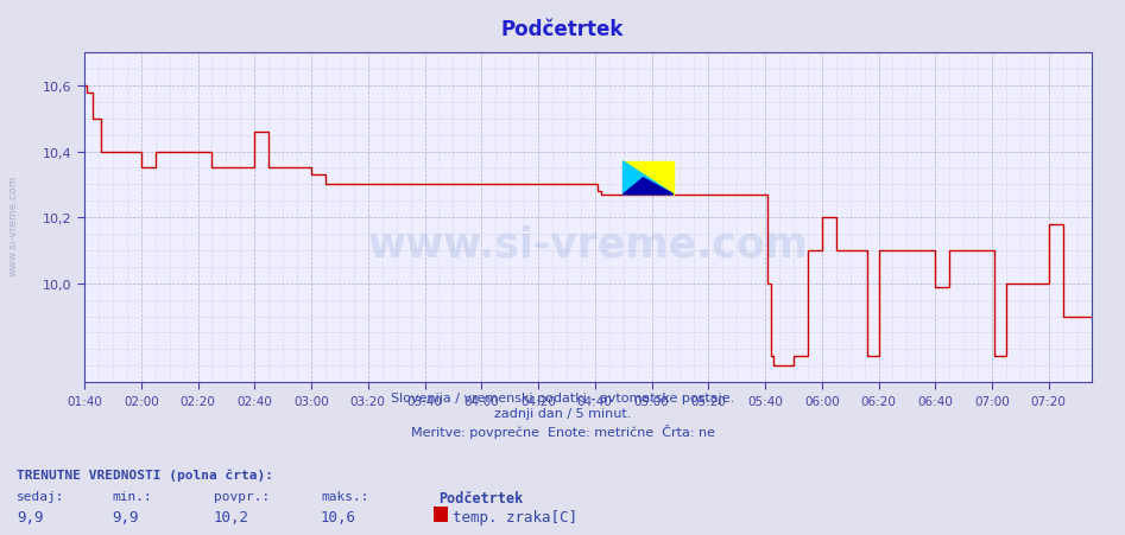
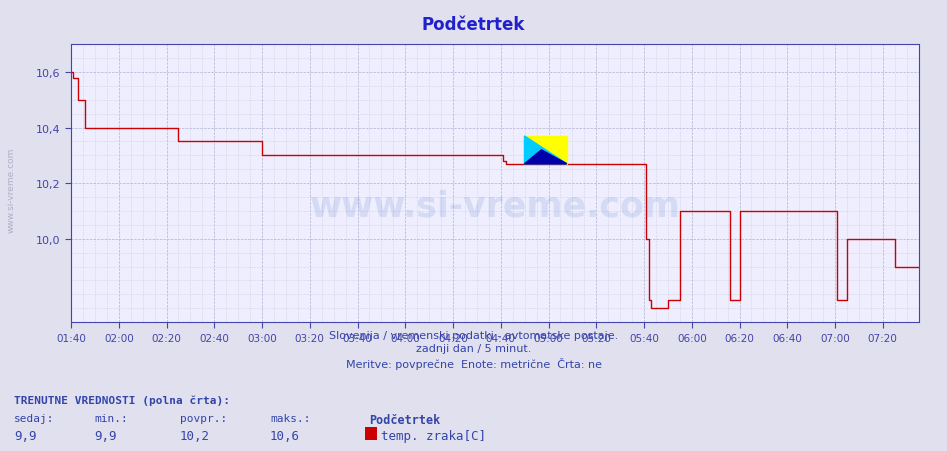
02:00: 10,35 -> 10,40
02:40: 10,46 -> 10,35
03:00: 10,33 -> 10,30
06:00: 10,20 -> 10,10
06:40: 9,99 -> 10,10
07:20: 10,18 -> 10,00
